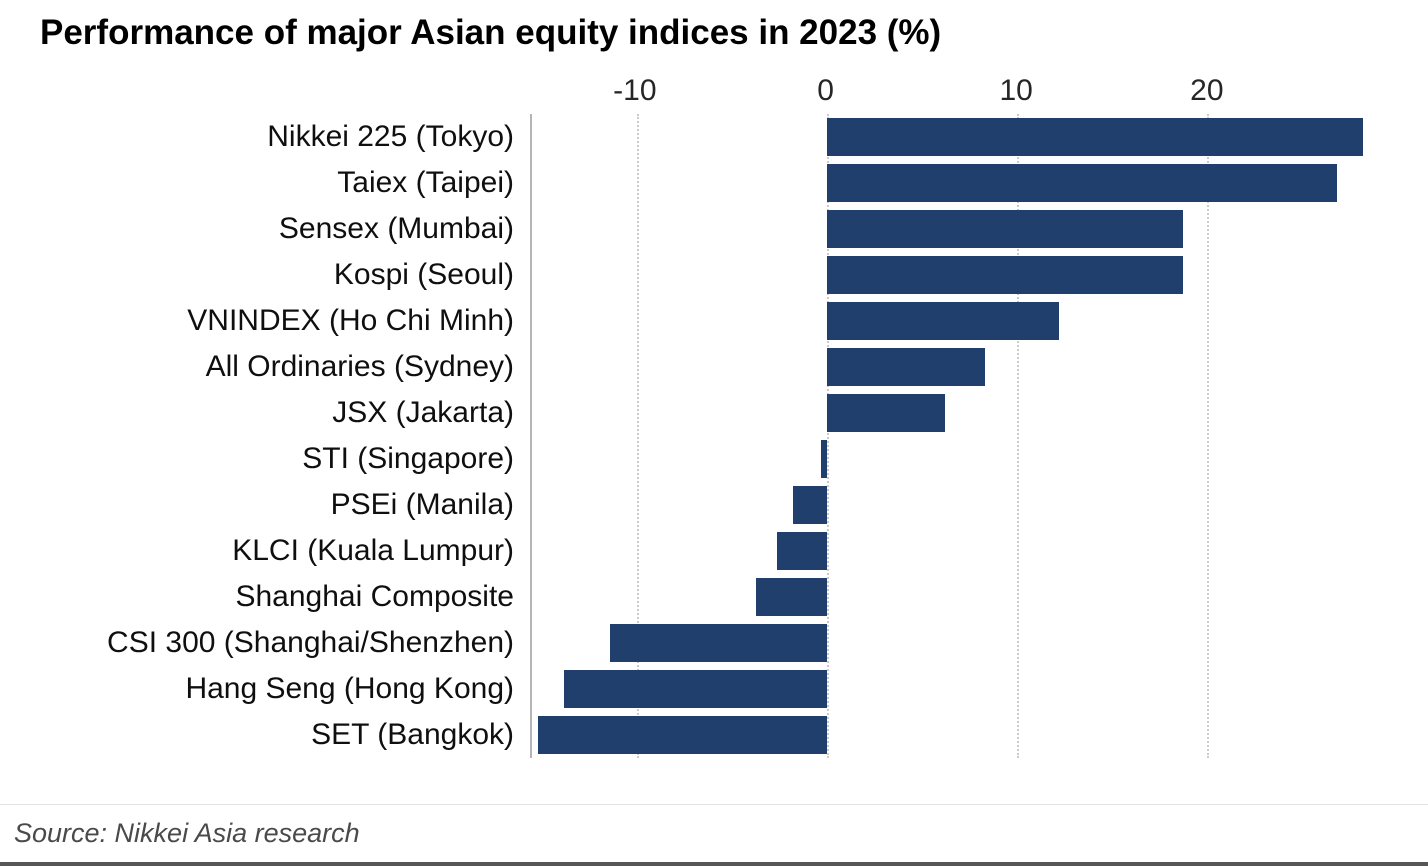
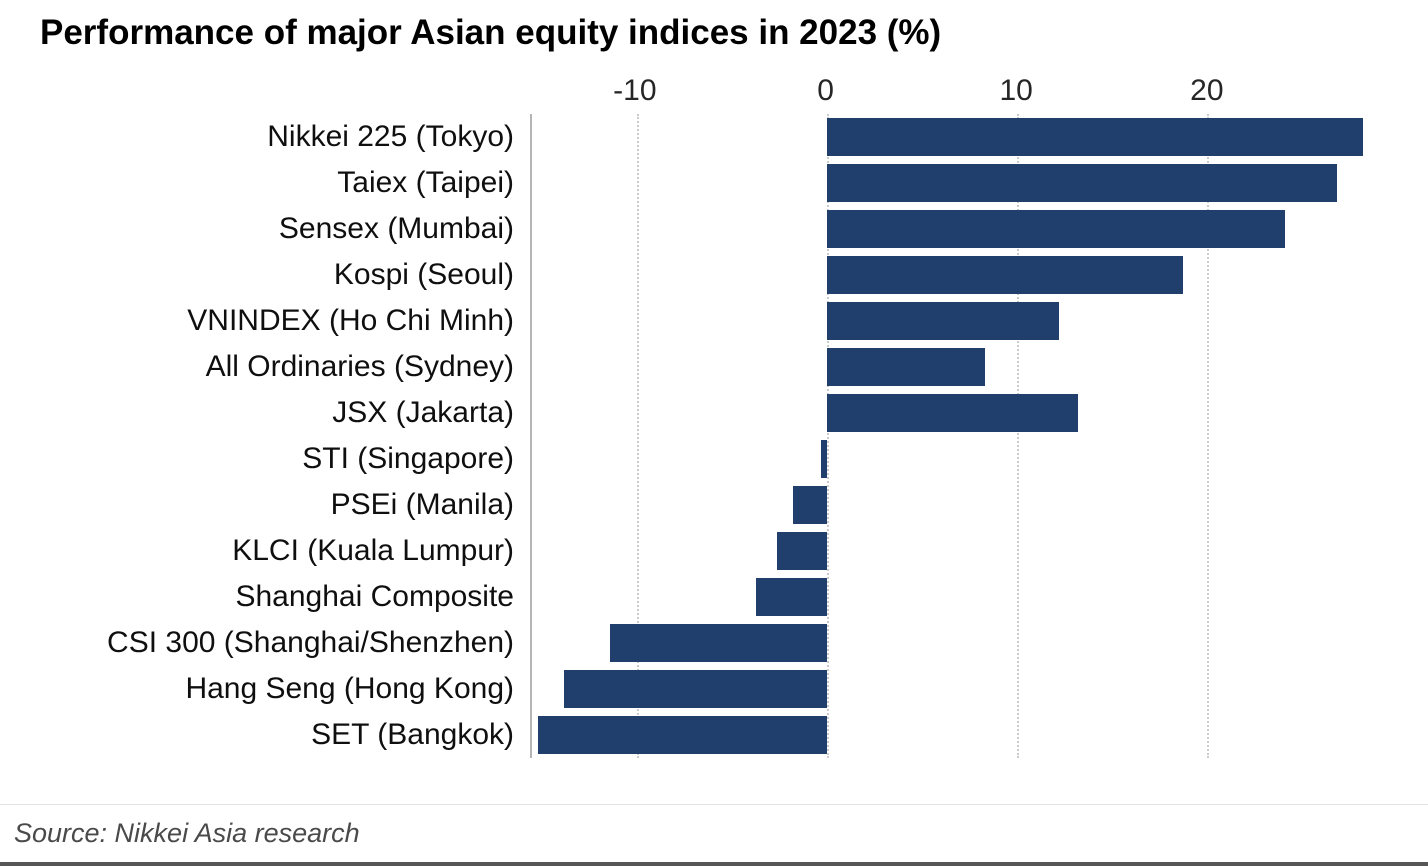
Sensex (Mumbai): 18.7 -> 24.1
JSX (Jakarta): 6.2 -> 13.2
